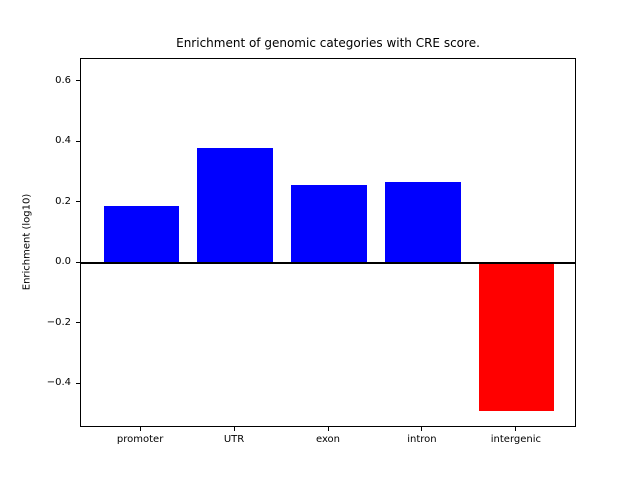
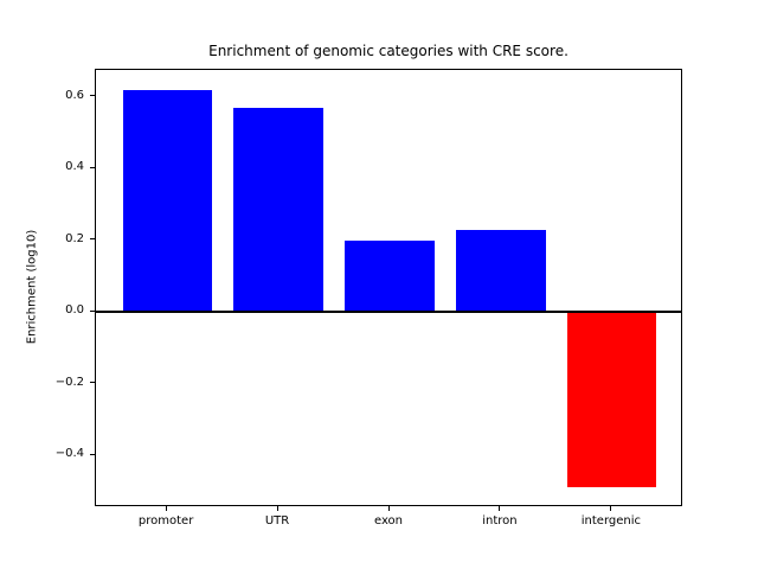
promoter: 0.19 -> 0.62
UTR: 0.38 -> 0.57
exon: 0.26 -> 0.20
intron: 0.27 -> 0.23
